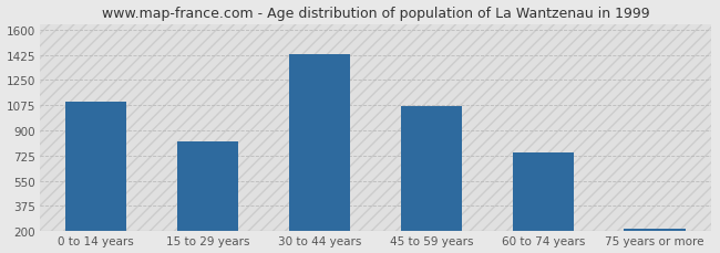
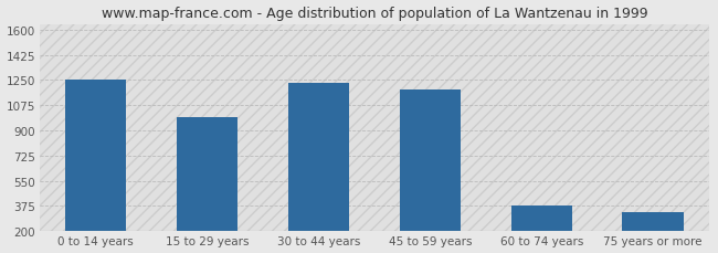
0 to 14 years: 1100 -> 1250
15 to 29 years: 820 -> 990
30 to 44 years: 1430 -> 1230
45 to 59 years: 1060 -> 1180
60 to 74 years: 740 -> 380
75 years or more: 220 -> 330
